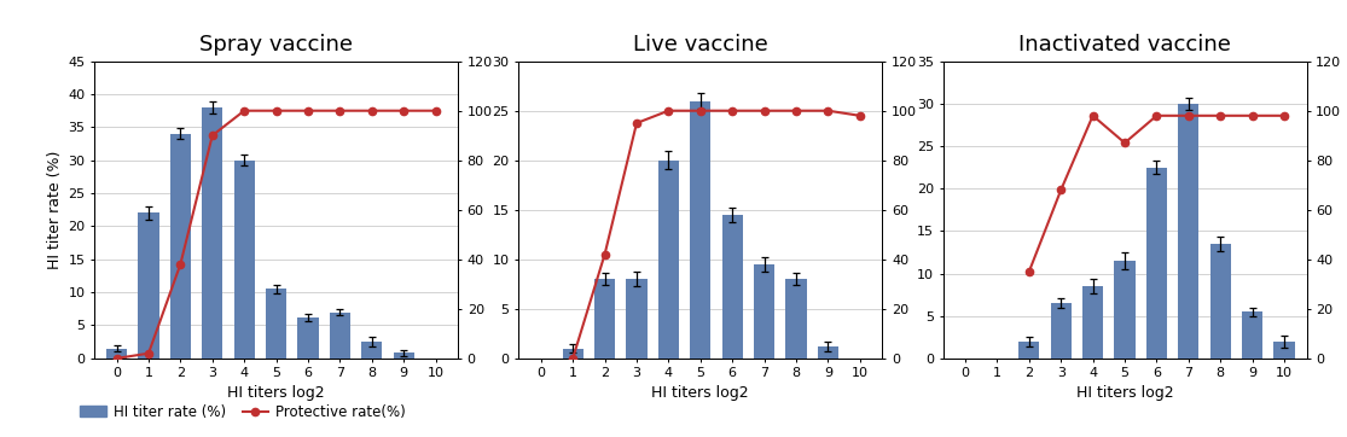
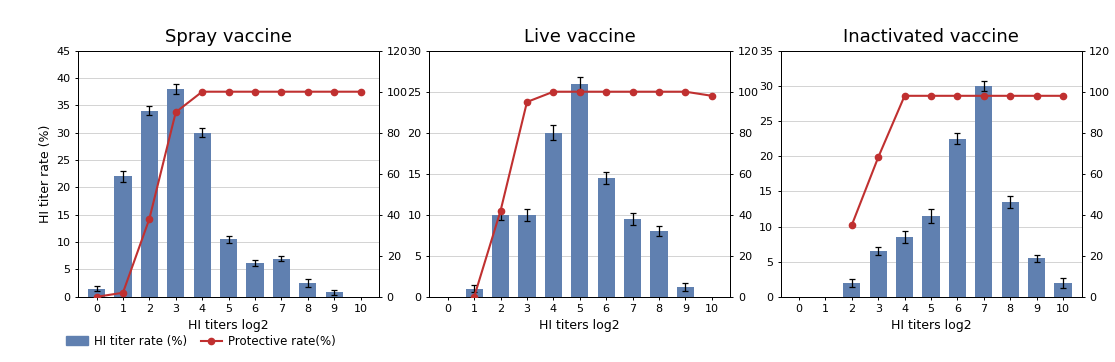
Live vaccine/HI titer rate (%)/2: 8.0 -> 10.0
Live vaccine/HI titer rate (%)/3: 8.0 -> 10.0
Inactivated vaccine/Protective rate(%)/5: 87 -> 98
